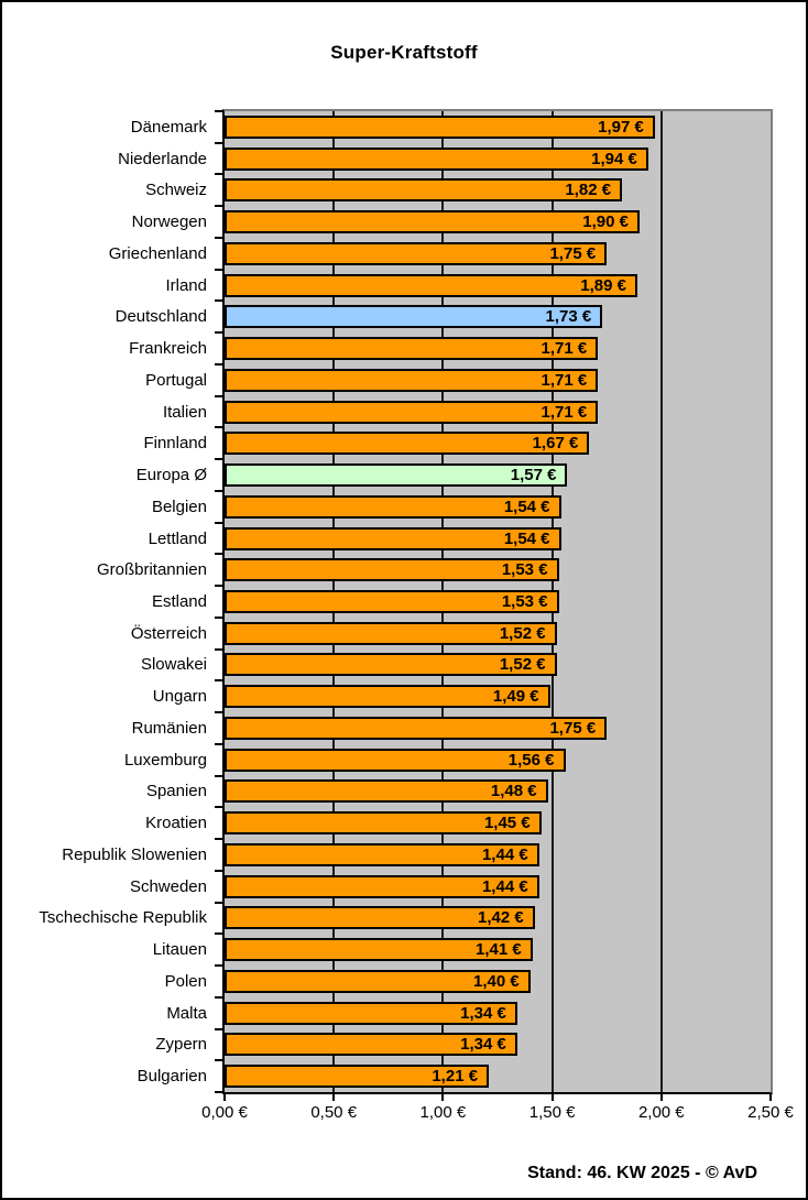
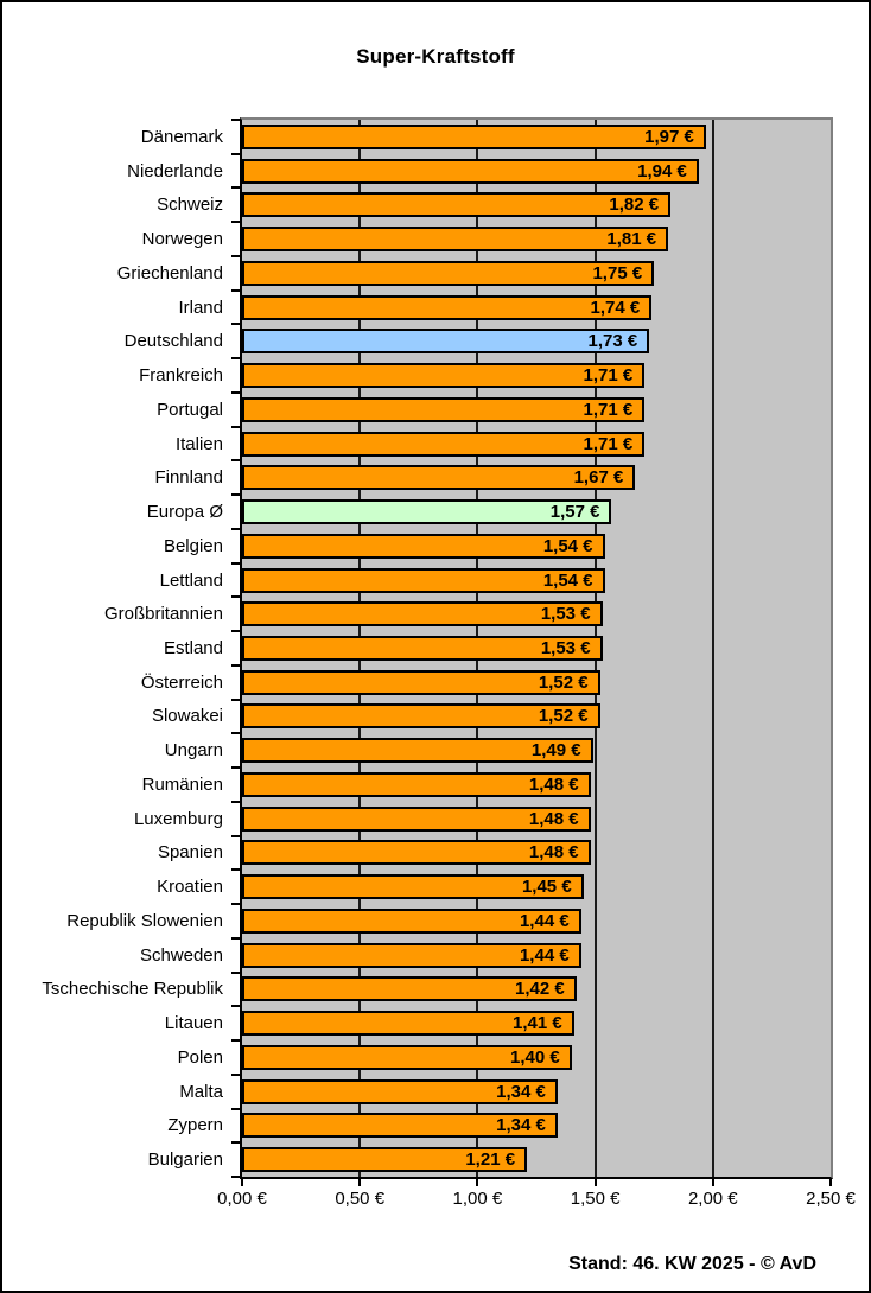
Norwegen: 1,90 -> 1,81
Irland: 1,89 -> 1,74
Rumänien: 1,75 -> 1,48
Luxemburg: 1,56 -> 1,48
